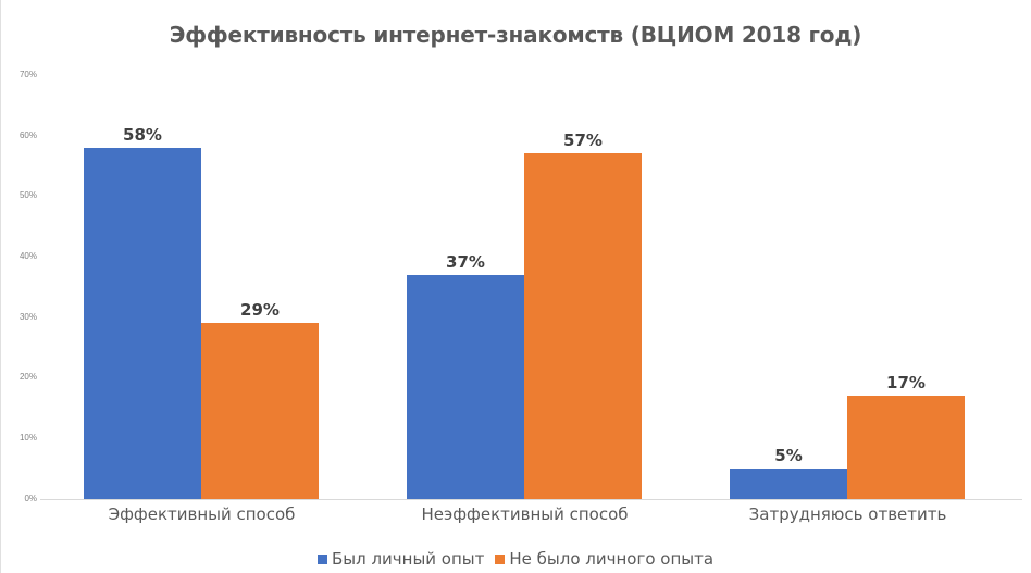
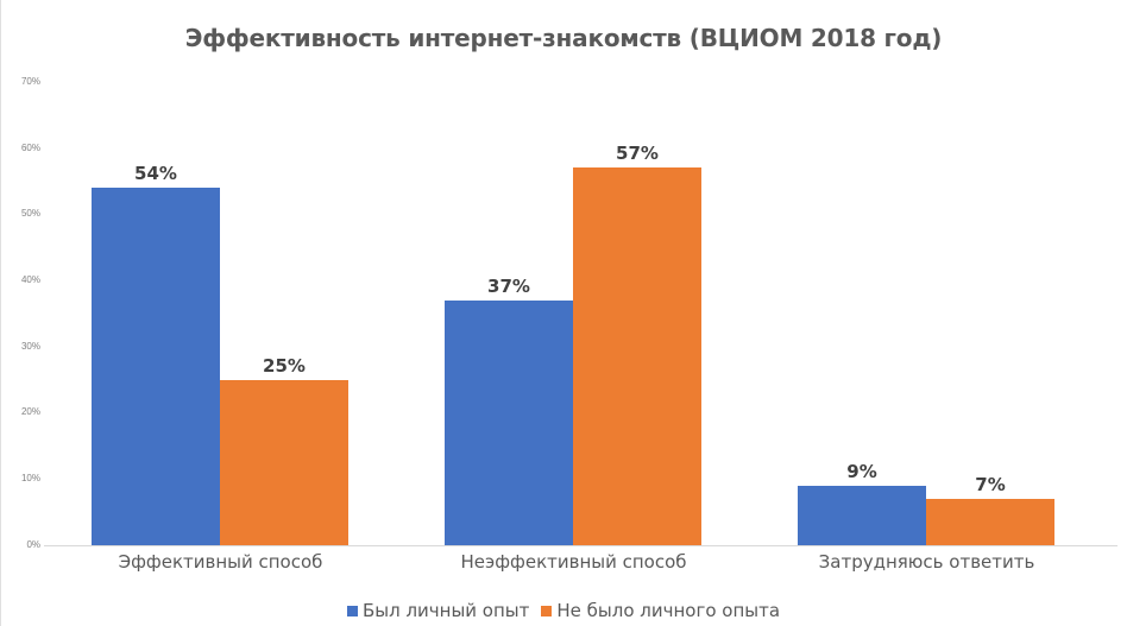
Был личный опыт/Эффективный способ: 58% -> 54%
Не было личного опыта/Эффективный способ: 29% -> 25%
Был личный опыт/Затрудняюсь ответить: 5% -> 9%
Не было личного опыта/Затрудняюсь ответить: 17% -> 7%
